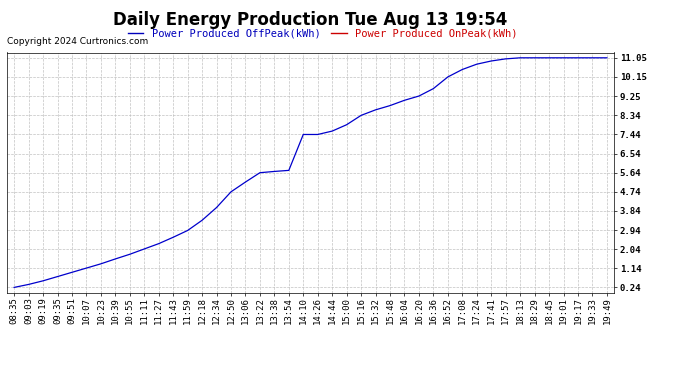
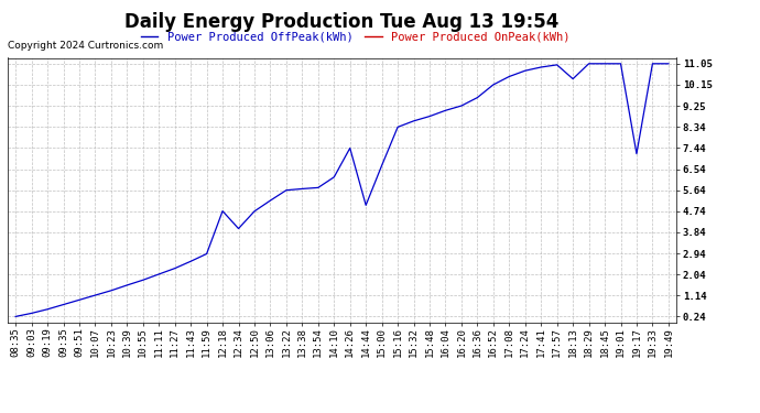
12:18: 3.40 -> 4.75
14:10: 7.44 -> 6.20
14:44: 7.60 -> 5.00
15:00: 7.90 -> 6.70
18:13: 11.05 -> 10.40
19:17: 11.05 -> 7.20
